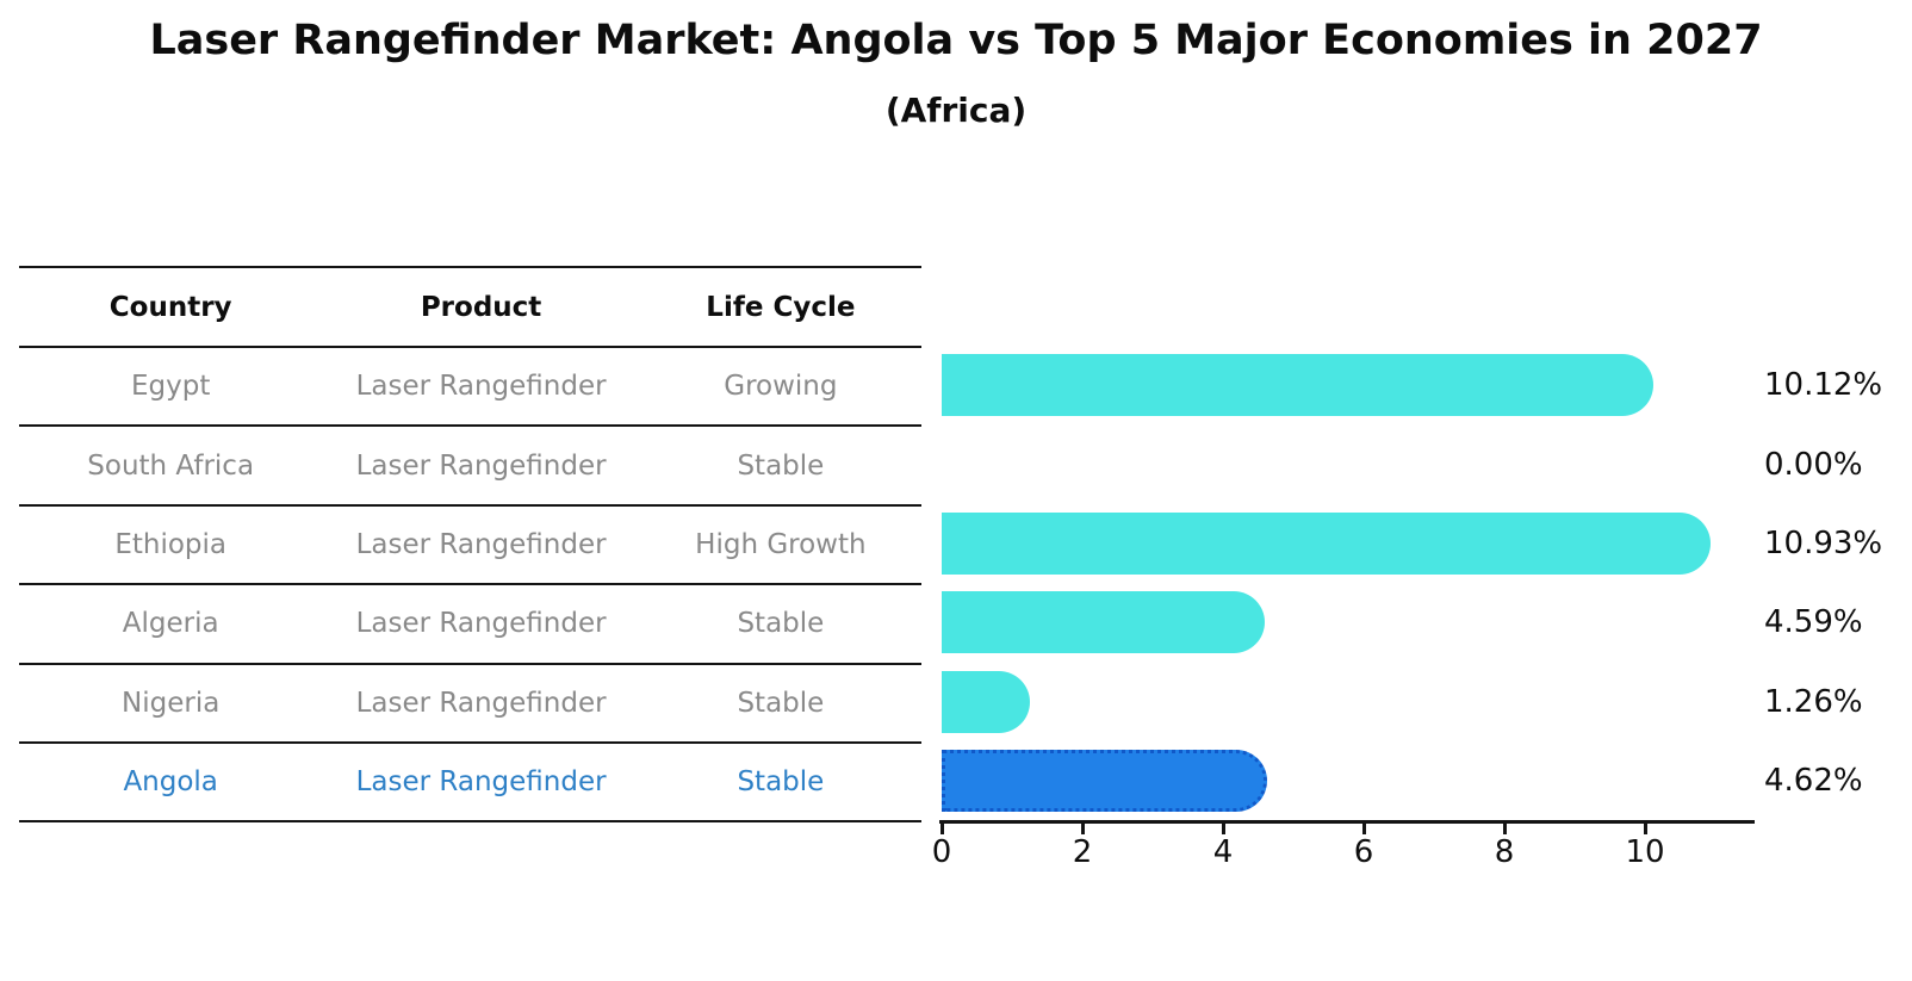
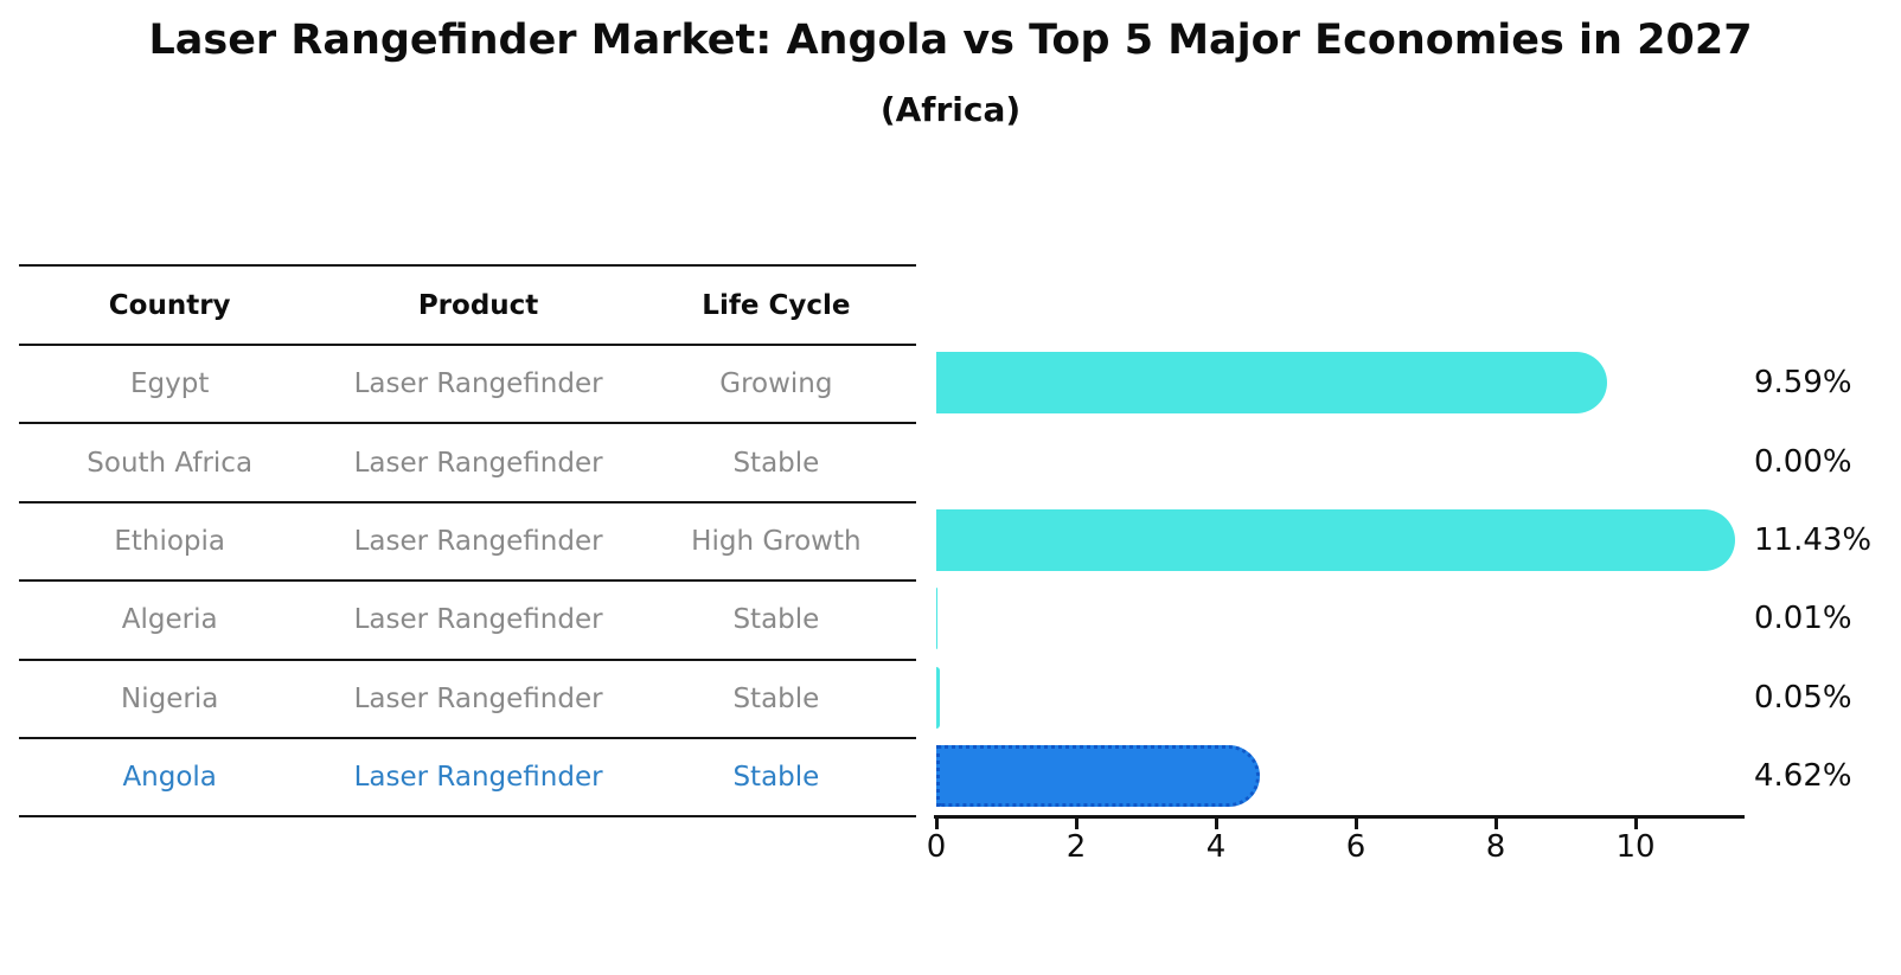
Egypt: 10.12% -> 9.59%
Ethiopia: 10.93% -> 11.43%
Algeria: 4.59% -> 0.01%
Nigeria: 1.26% -> 0.05%
